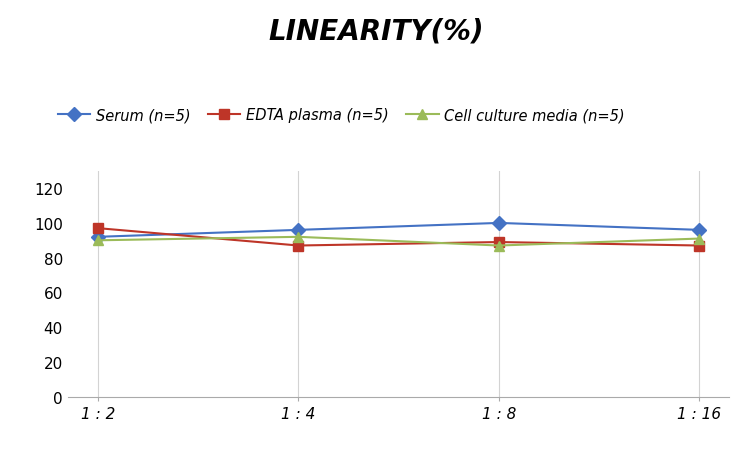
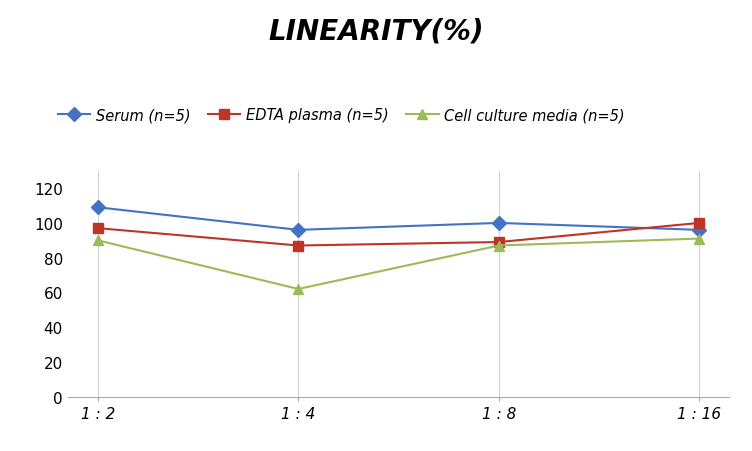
Serum (n=5)/1 : 2: 92 -> 109
Cell culture media (n=5)/1 : 4: 92 -> 62
EDTA plasma (n=5)/1 : 16: 87 -> 100
